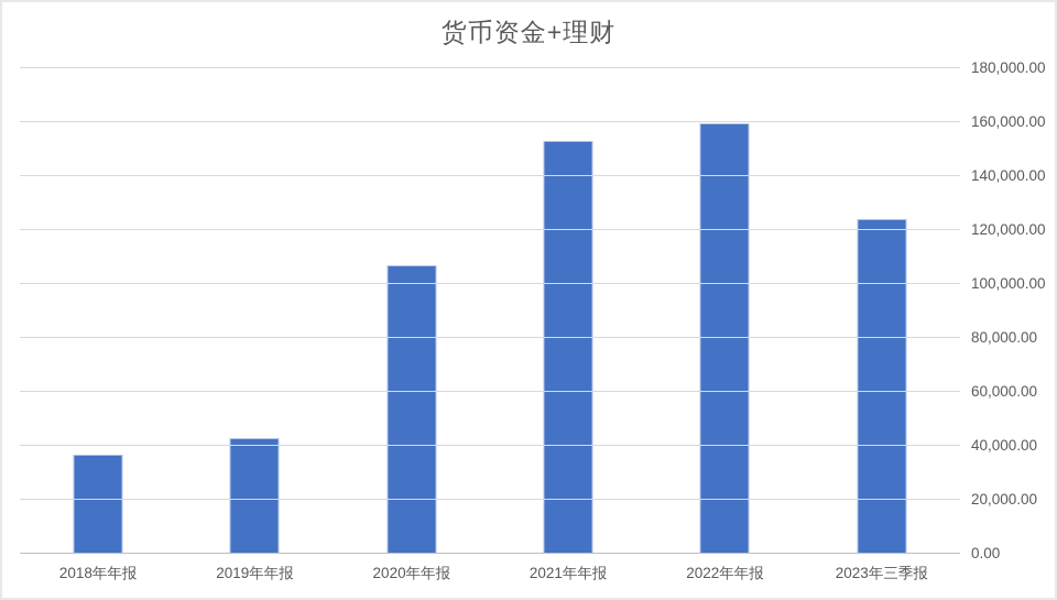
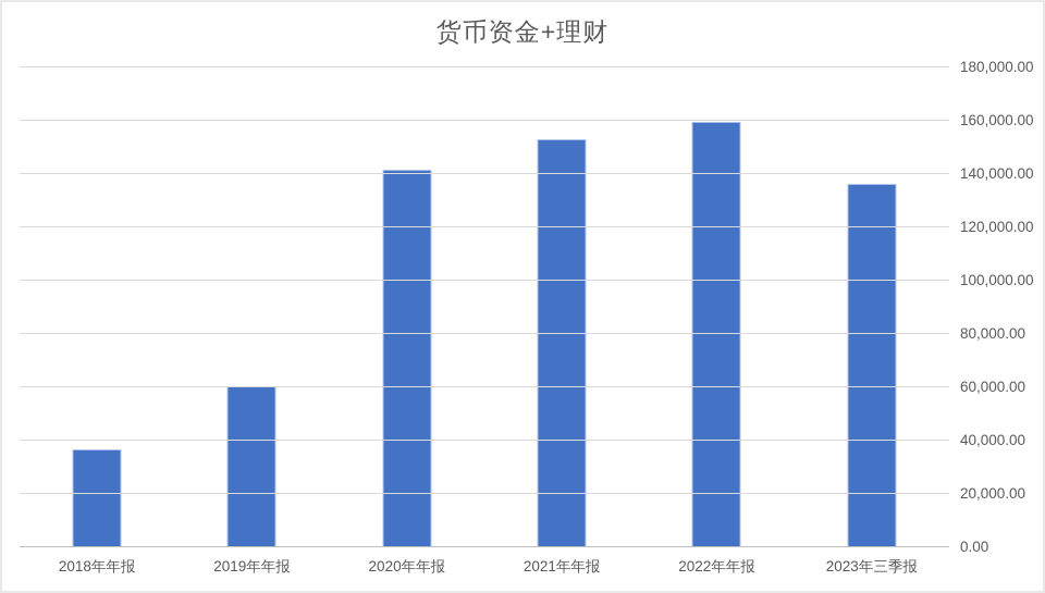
2019年年报: 43000 -> 60000
2020年年报: 107000 -> 142000
2023年三季报: 124000 -> 136000
